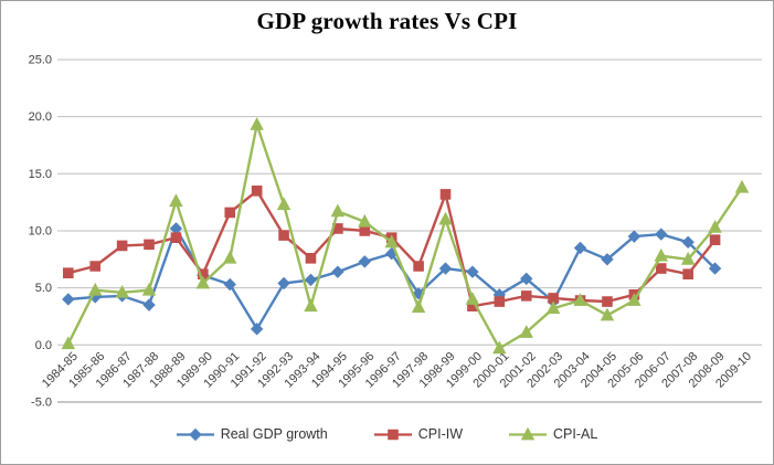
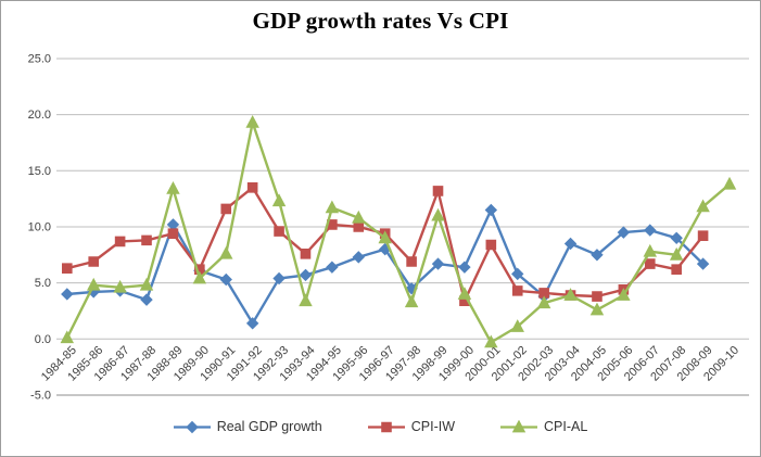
CPI-AL/1988-89: 12.6 -> 13.4
Real GDP growth/2000-01: 4.4 -> 11.5
CPI-IW/2000-01: 3.8 -> 8.4
CPI-AL/2008-09: 10.3 -> 11.8
